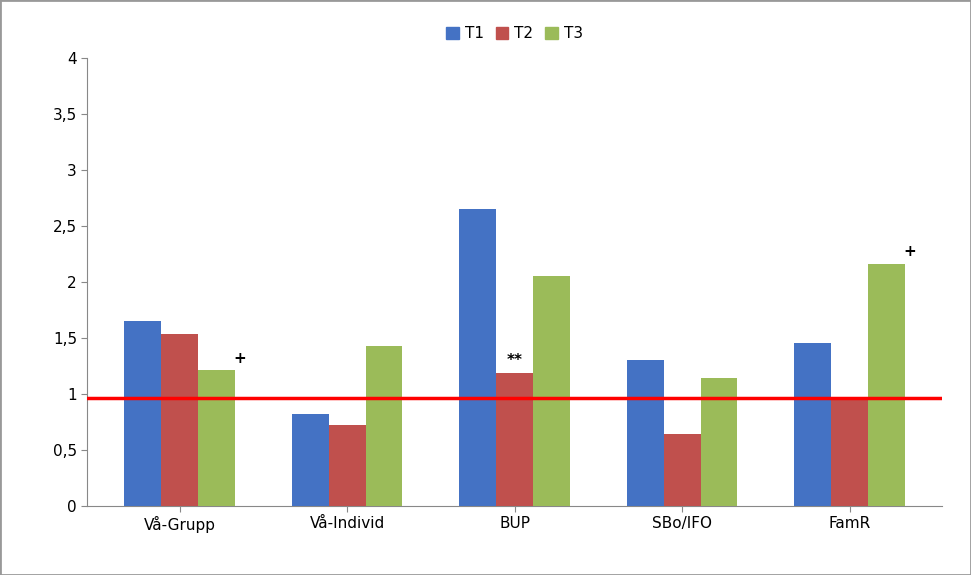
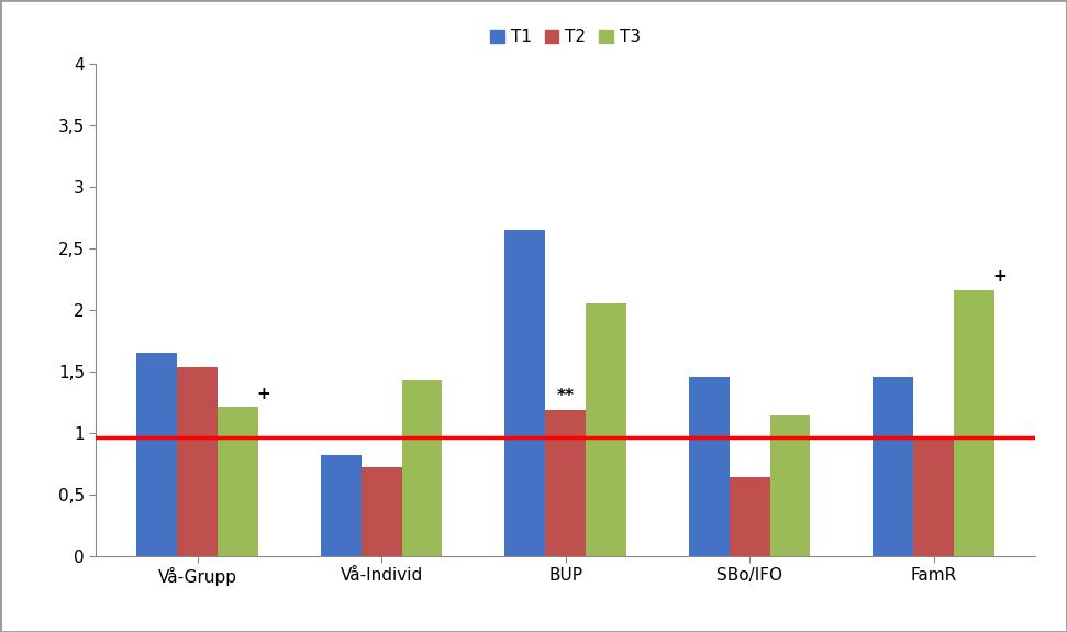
T1/SBo/IFO: 1,30 -> 1,45
